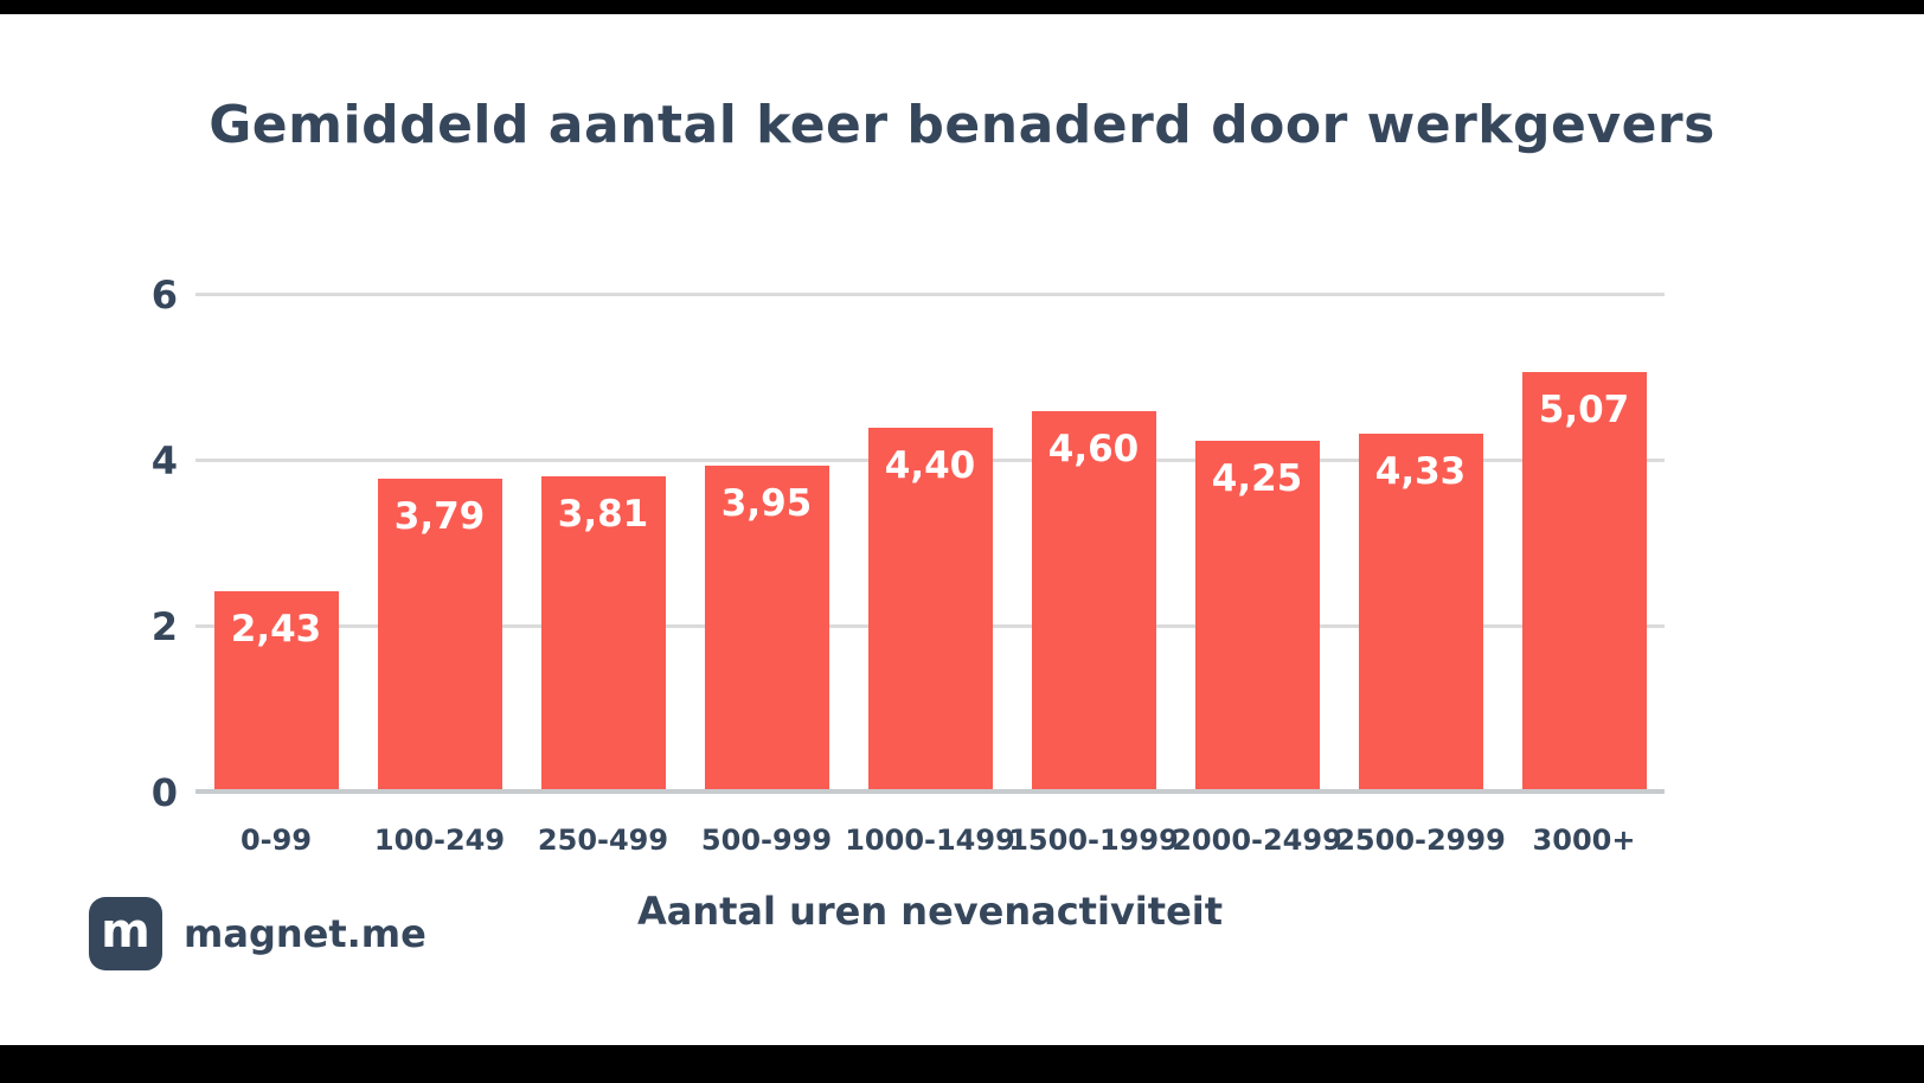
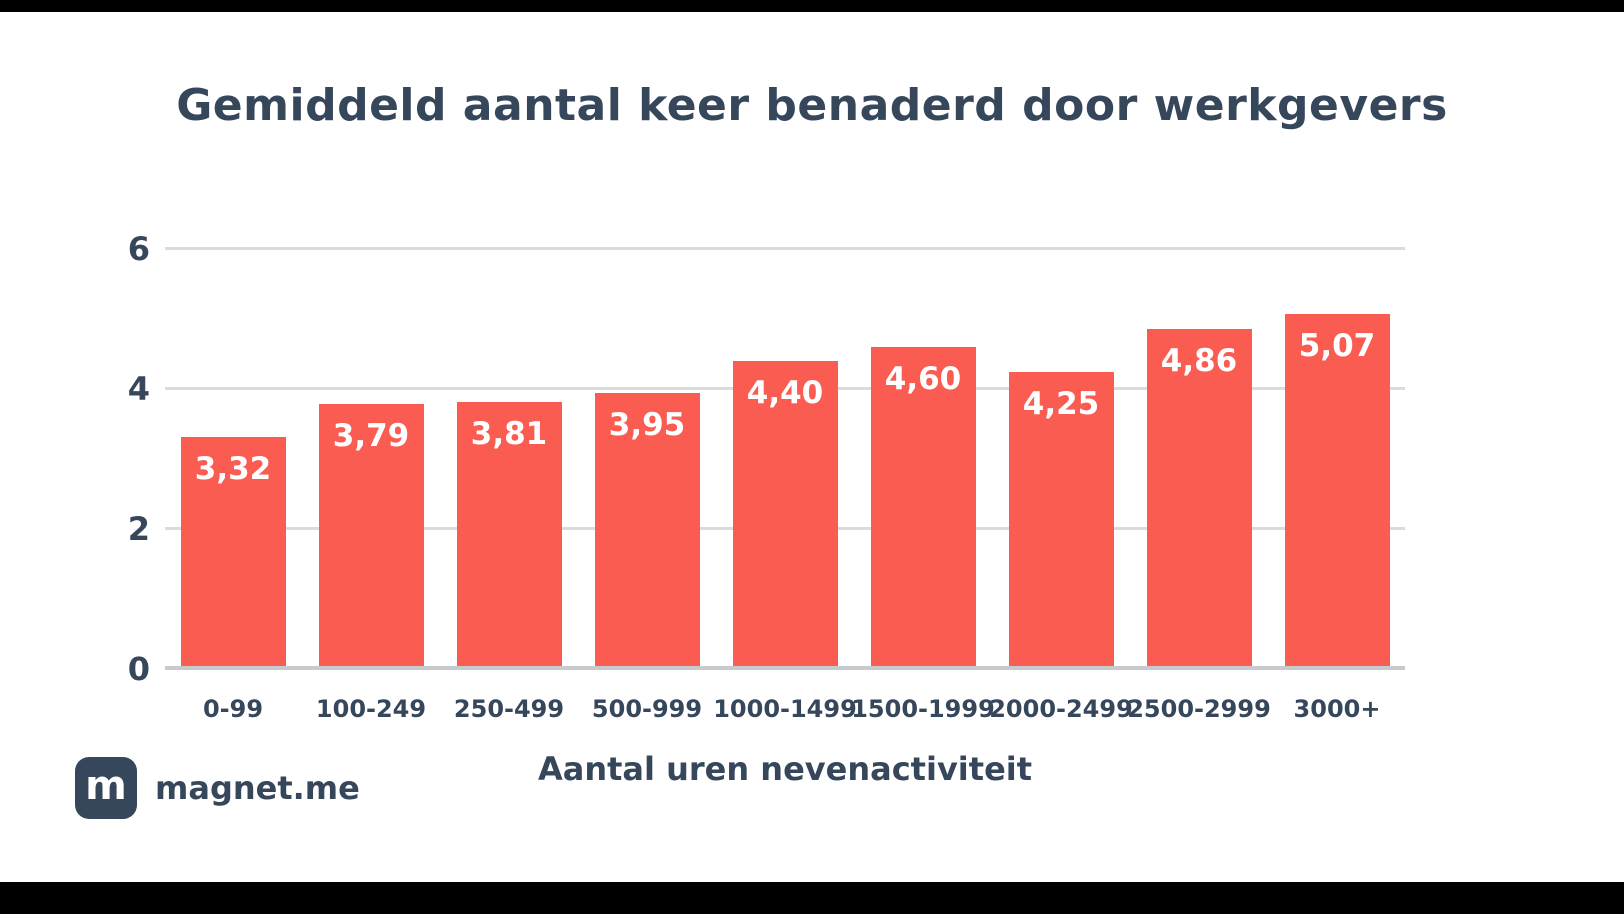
0-99: 2,43 -> 3,32
2500-2999: 4,33 -> 4,86
